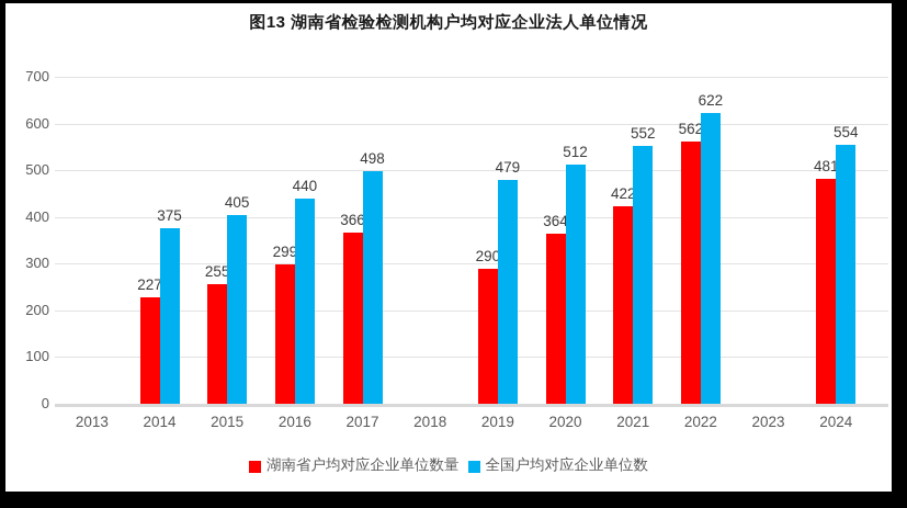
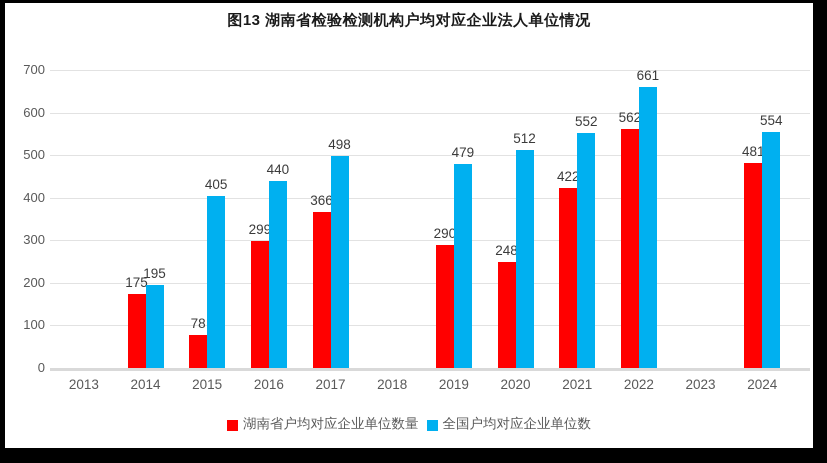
湖南省户均对应企业单位数量/2014: 227 -> 175
全国户均对应企业单位数/2014: 375 -> 195
湖南省户均对应企业单位数量/2015: 255 -> 78
湖南省户均对应企业单位数量/2020: 364 -> 248
全国户均对应企业单位数/2022: 622 -> 661
